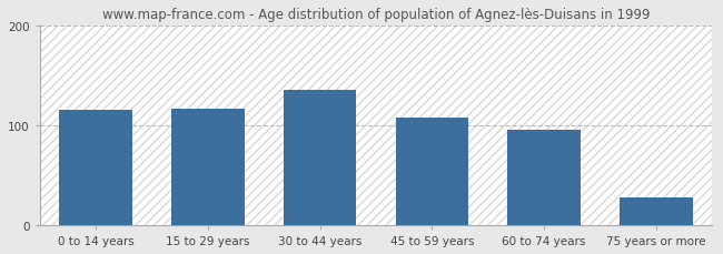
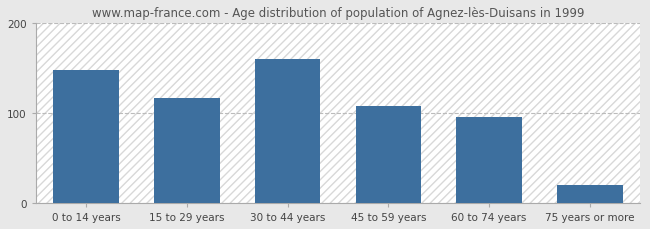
0 to 14 years: 116 -> 148
30 to 44 years: 136 -> 160
75 years or more: 28 -> 20
